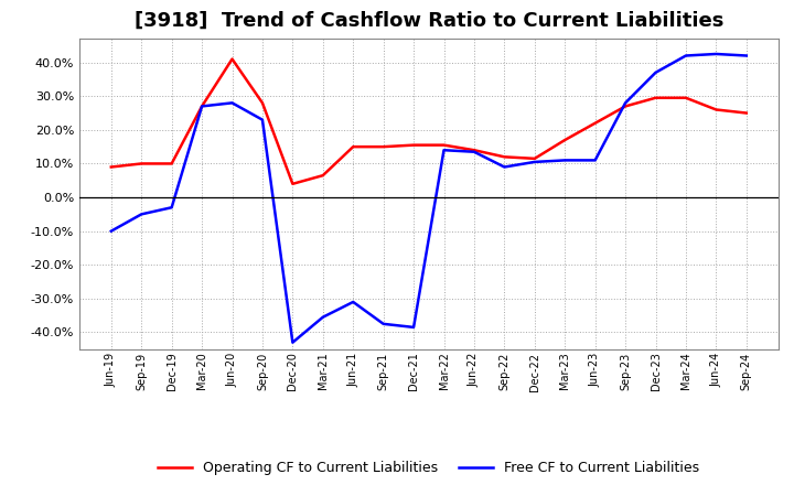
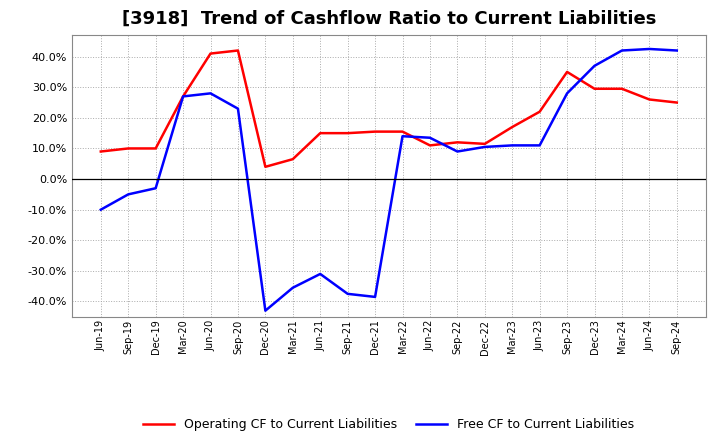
Operating CF to Current Liabilities/Sep-20: 28.0% -> 42.0%
Operating CF to Current Liabilities/Jun-22: 14.0% -> 11.0%
Operating CF to Current Liabilities/Sep-23: 27.0% -> 35.0%
